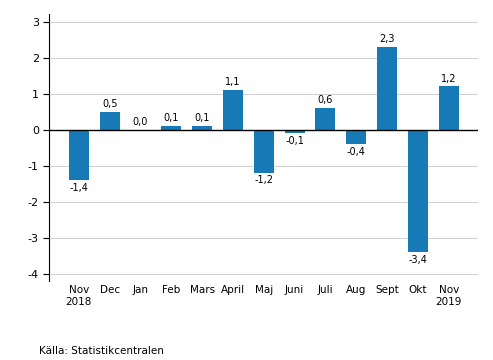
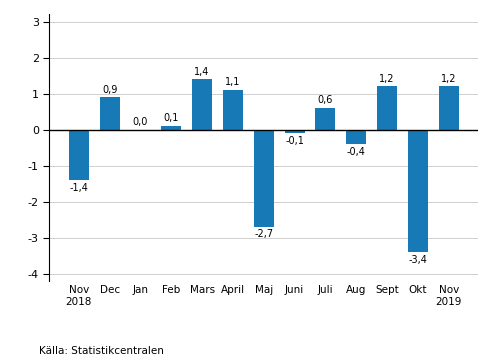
Dec: 0,5 -> 0,9
Mars: 0,1 -> 1,4
Maj: -1,2 -> -2,7
Sept: 2,3 -> 1,2
